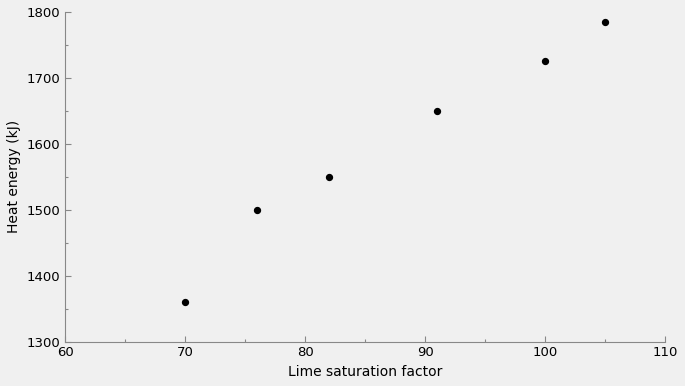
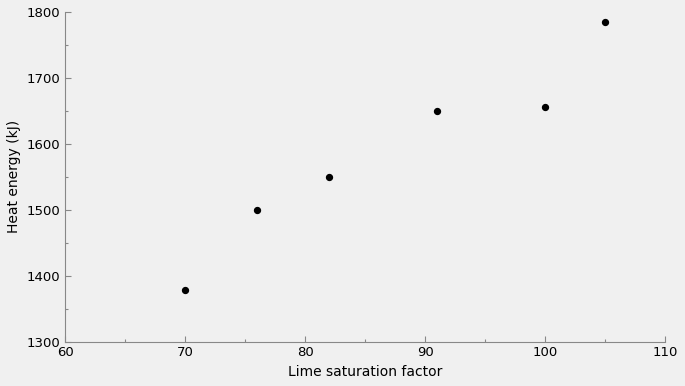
70: 1360 -> 1378
100: 1725 -> 1656
